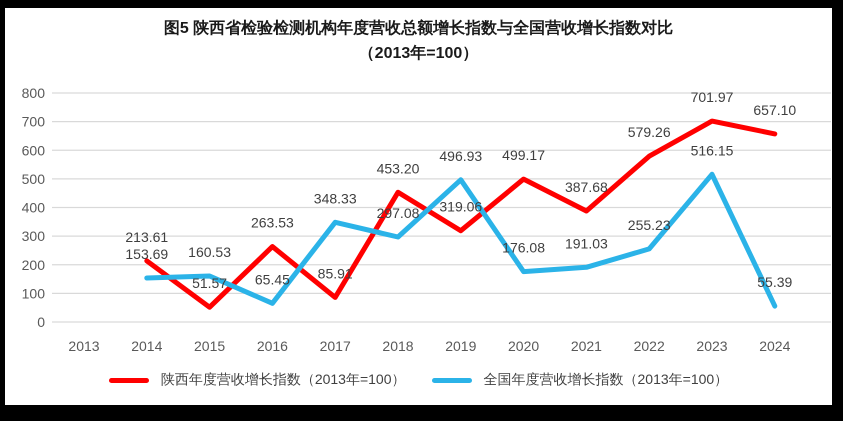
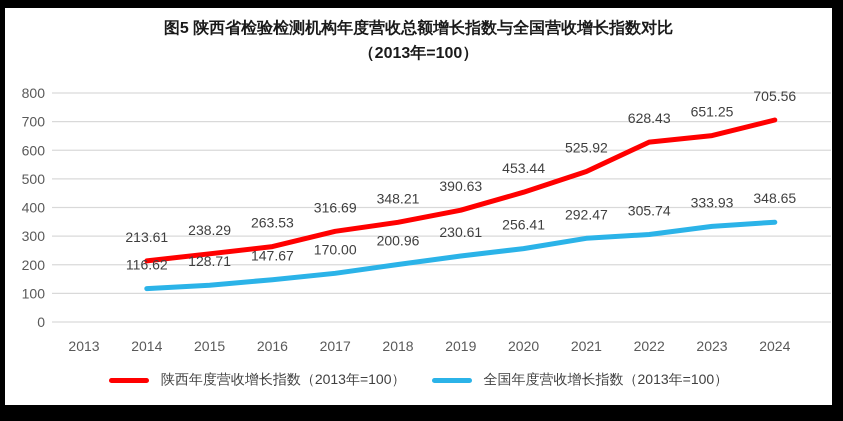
全国年度营收增长指数（2013年=100）/2014: 153.69 -> 116.62
陕西年度营收增长指数（2013年=100）/2015: 51.57 -> 238.29
全国年度营收增长指数（2013年=100）/2015: 160.53 -> 128.71
全国年度营收增长指数（2013年=100）/2016: 65.45 -> 147.67
陕西年度营收增长指数（2013年=100）/2017: 85.91 -> 316.69
全国年度营收增长指数（2013年=100）/2017: 348.33 -> 170.00
陕西年度营收增长指数（2013年=100）/2018: 453.20 -> 348.21
全国年度营收增长指数（2013年=100）/2018: 297.08 -> 200.96
陕西年度营收增长指数（2013年=100）/2019: 319.06 -> 390.63
全国年度营收增长指数（2013年=100）/2019: 496.93 -> 230.61
陕西年度营收增长指数（2013年=100）/2020: 499.17 -> 453.44
全国年度营收增长指数（2013年=100）/2020: 176.08 -> 256.41
陕西年度营收增长指数（2013年=100）/2021: 387.68 -> 525.92
全国年度营收增长指数（2013年=100）/2021: 191.03 -> 292.47
陕西年度营收增长指数（2013年=100）/2022: 579.26 -> 628.43
全国年度营收增长指数（2013年=100）/2022: 255.23 -> 305.74
陕西年度营收增长指数（2013年=100）/2023: 701.97 -> 651.25
全国年度营收增长指数（2013年=100）/2023: 516.15 -> 333.93
陕西年度营收增长指数（2013年=100）/2024: 657.10 -> 705.56
全国年度营收增长指数（2013年=100）/2024: 55.39 -> 348.65
